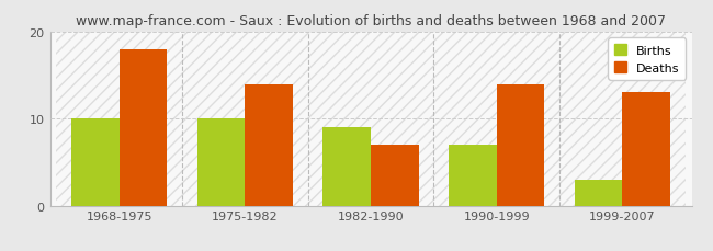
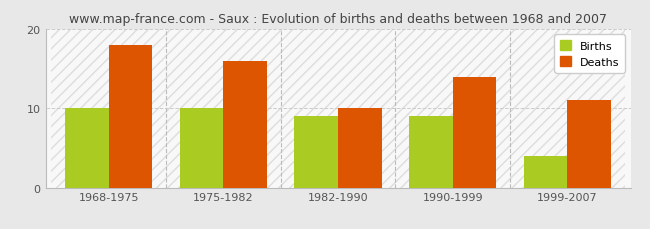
Deaths/1975-1982: 14 -> 16
Deaths/1982-1990: 7 -> 10
Births/1990-1999: 7 -> 9
Births/1999-2007: 3 -> 4
Deaths/1999-2007: 13 -> 11
